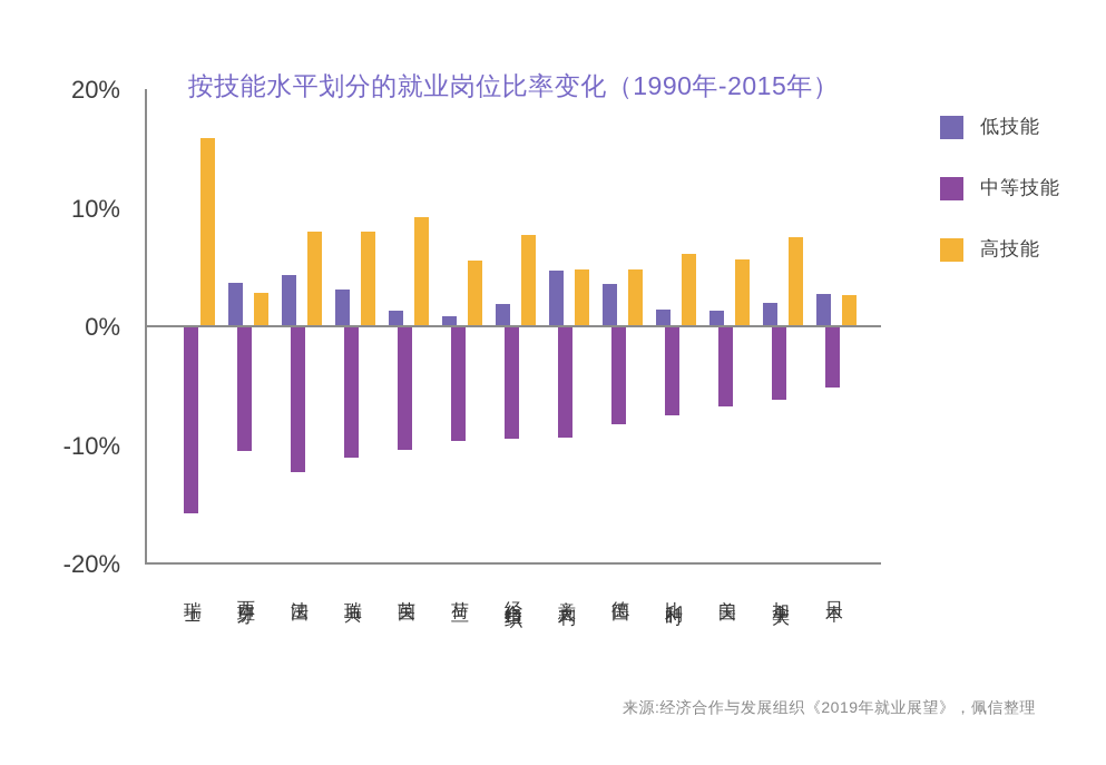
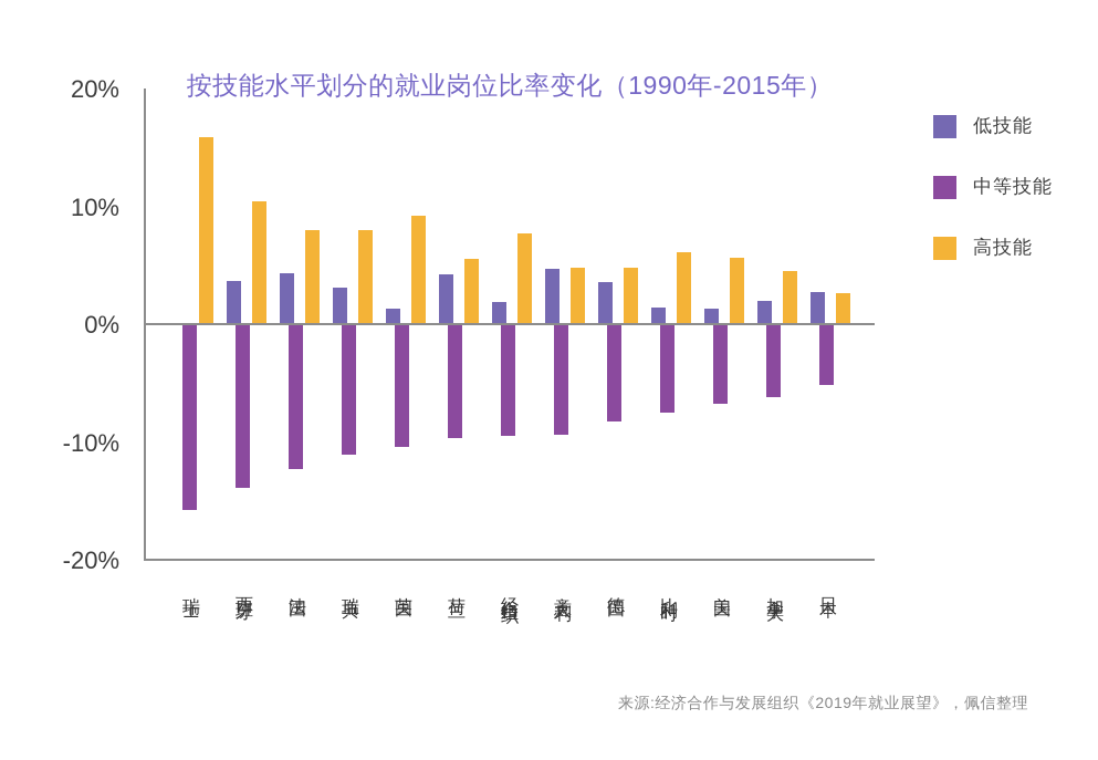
中等技能/西班牙: -10.4% -> -13.8%
高技能/西班牙: 2.9% -> 10.5%
低技能/荷兰: 0.9% -> 4.3%
高技能/加拿大: 7.6% -> 4.6%
